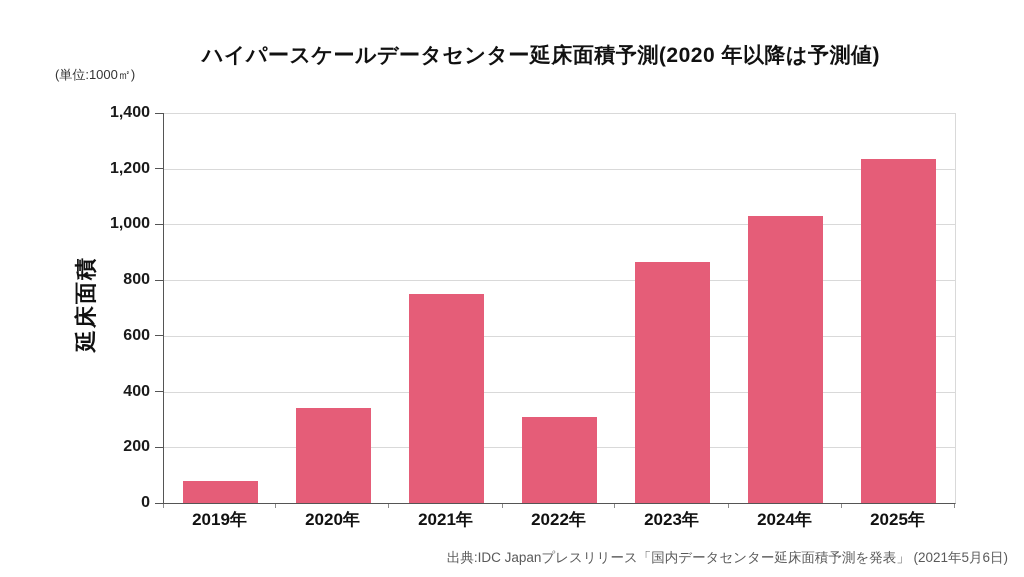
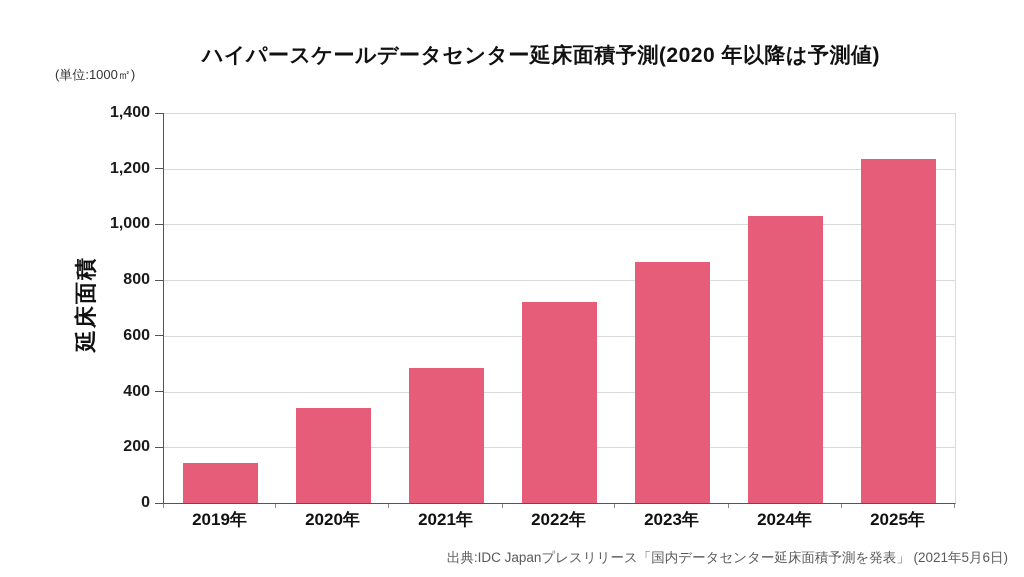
2019年: 80 -> 140
2021年: 750 -> 480
2022年: 310 -> 720
